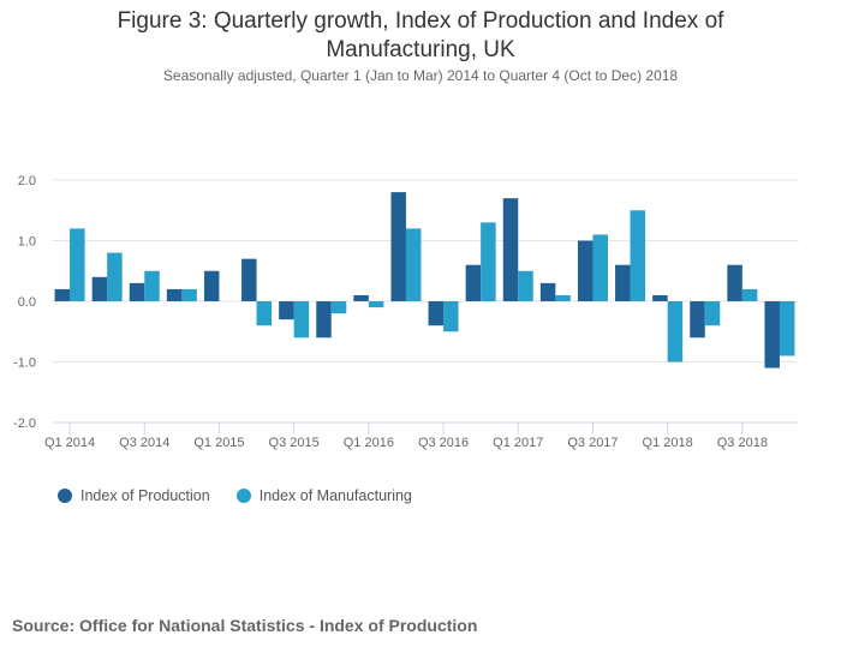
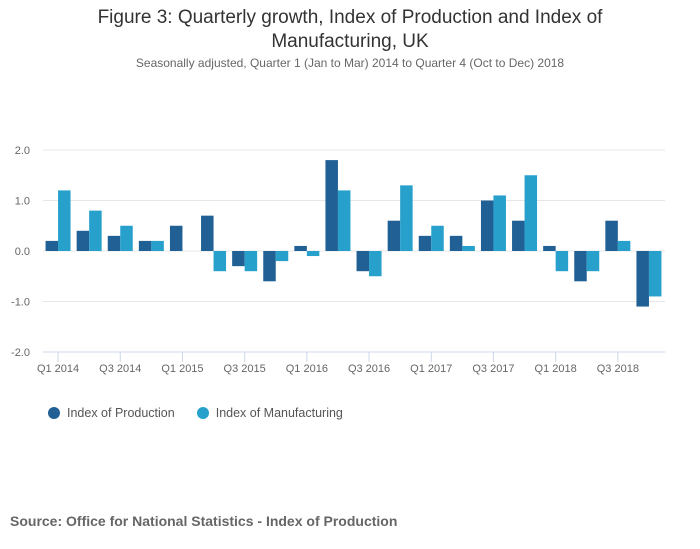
Index of Manufacturing/Q3 2015: -0.6 -> -0.4
Index of Production/Q1 2017: 1.7 -> 0.3
Index of Manufacturing/Q1 2018: -1.0 -> -0.4
